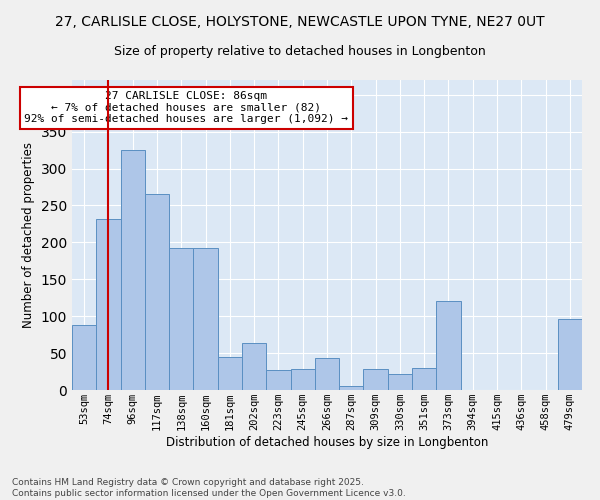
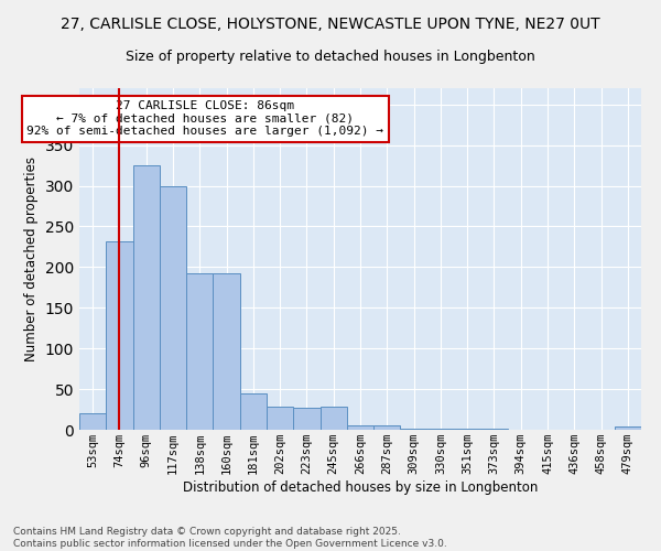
53sqm: 88 -> 20
117sqm: 266 -> 300
202sqm: 64 -> 28
266sqm: 44 -> 5
309sqm: 28 -> 1
330sqm: 22 -> 1
351sqm: 30 -> 1
373sqm: 120 -> 1
479sqm: 96 -> 4
